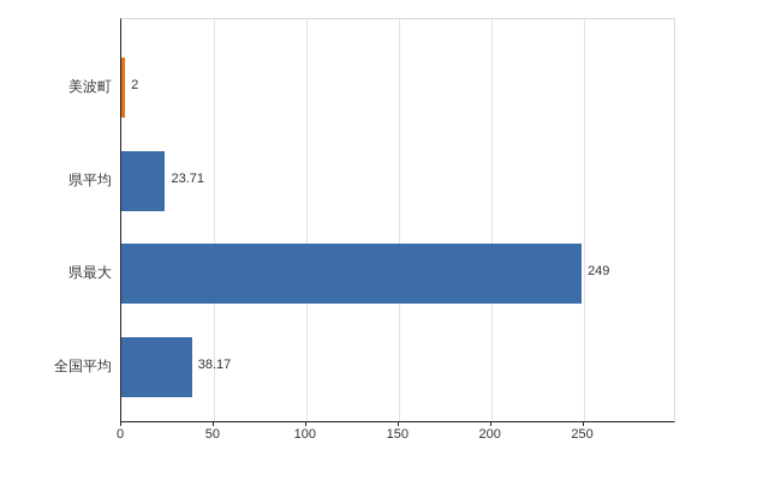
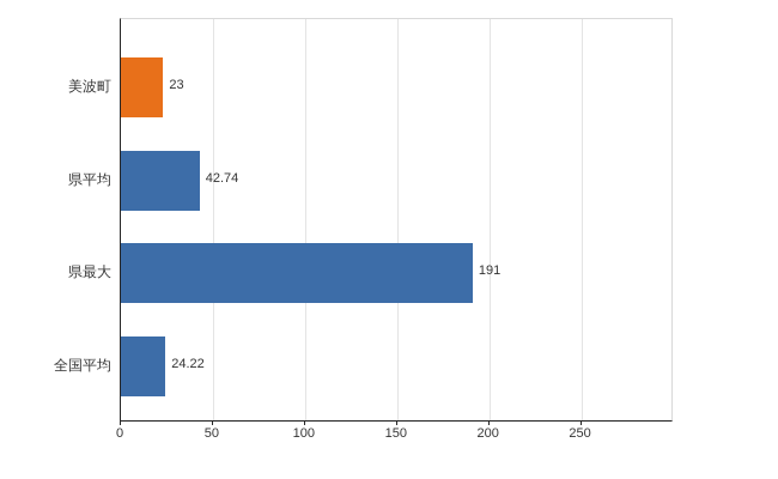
美波町: 2 -> 23
県平均: 23.71 -> 42.74
県最大: 249 -> 191
全国平均: 38.17 -> 24.22
